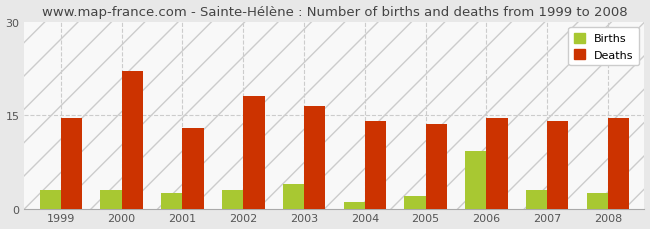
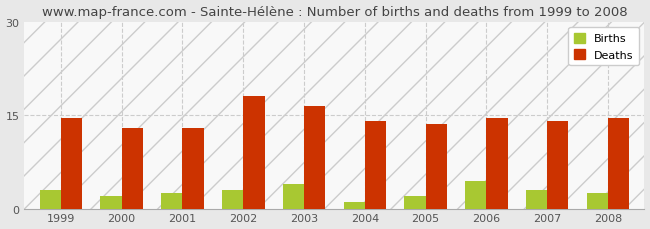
Births/2000: 3.0 -> 2.0
Deaths/2000: 22.0 -> 13.0
Births/2006: 9.2 -> 4.5
